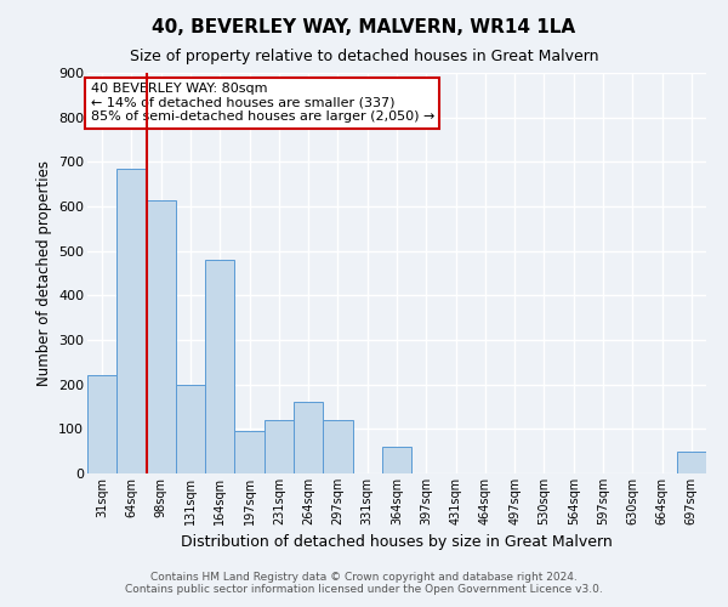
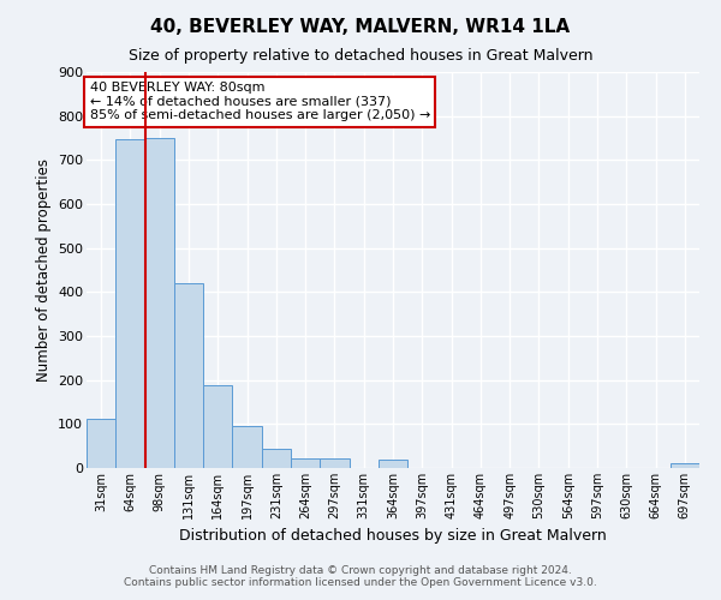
31sqm: 220 -> 112
64sqm: 685 -> 748
98sqm: 615 -> 750
131sqm: 200 -> 420
164sqm: 480 -> 188
231sqm: 120 -> 45
264sqm: 160 -> 22
297sqm: 120 -> 22
364sqm: 60 -> 18
697sqm: 50 -> 12
